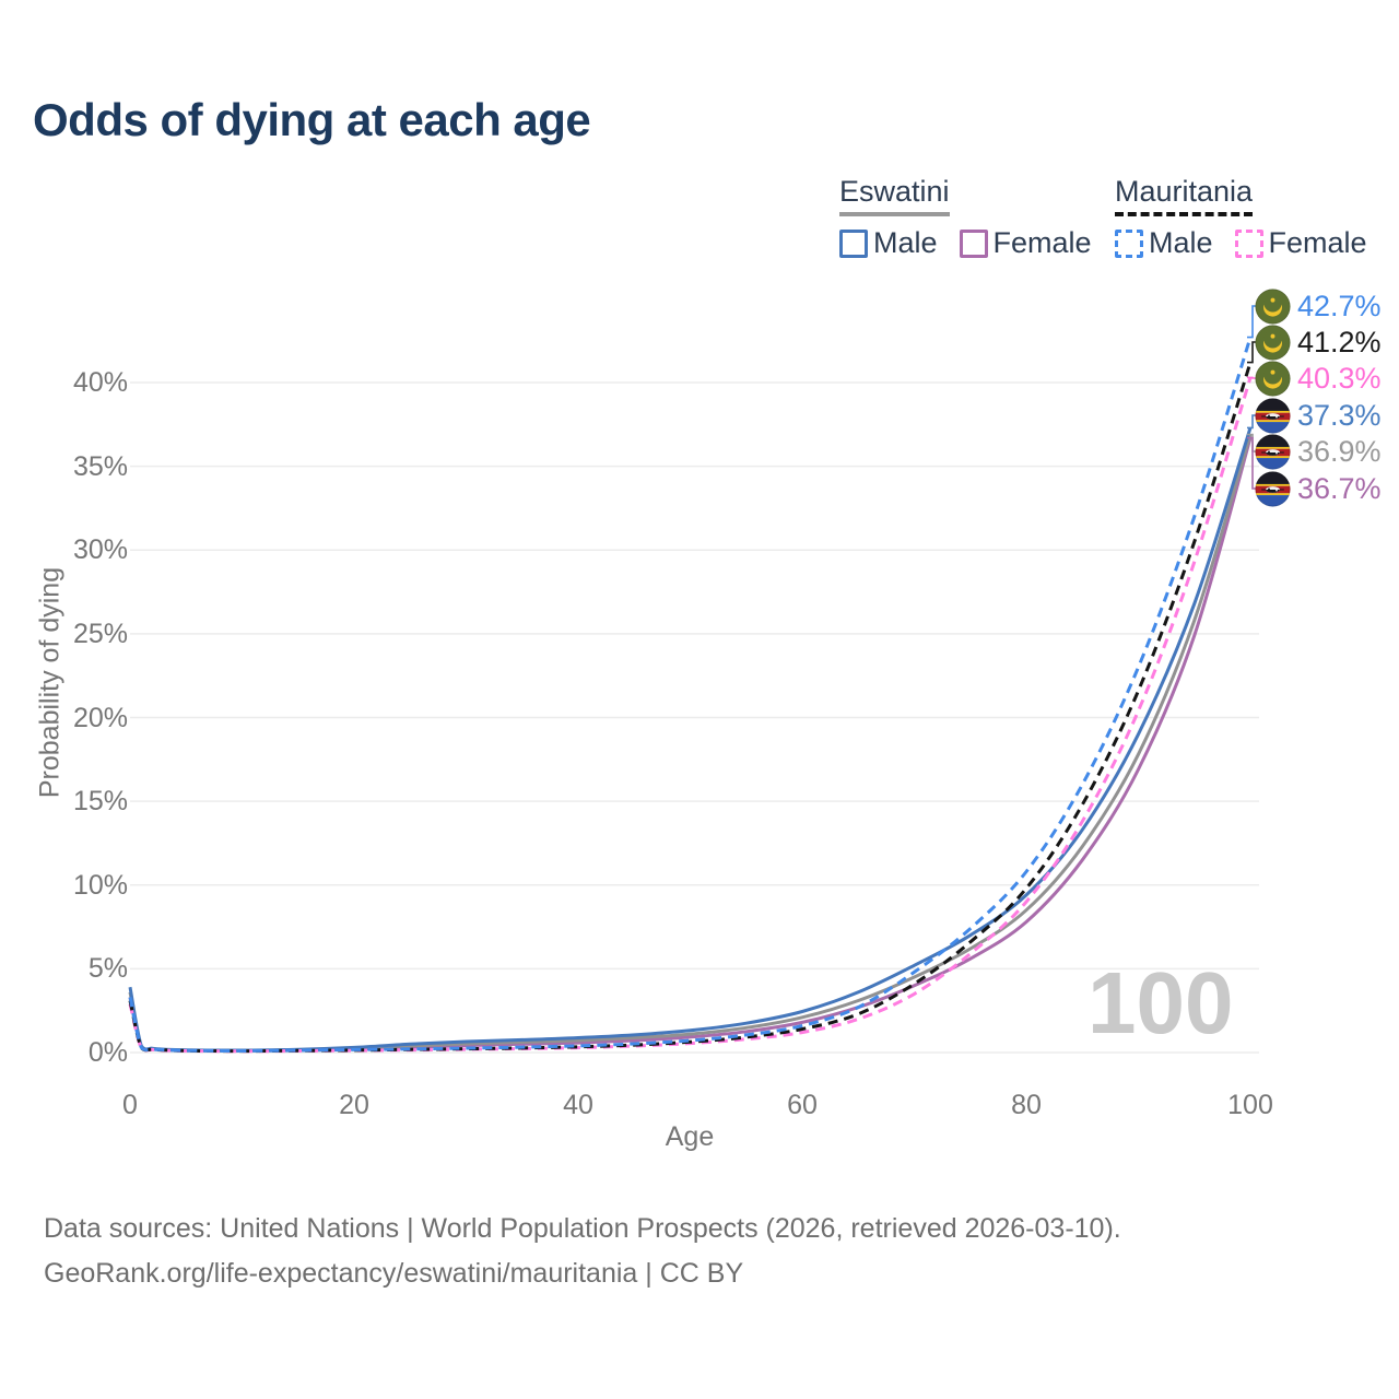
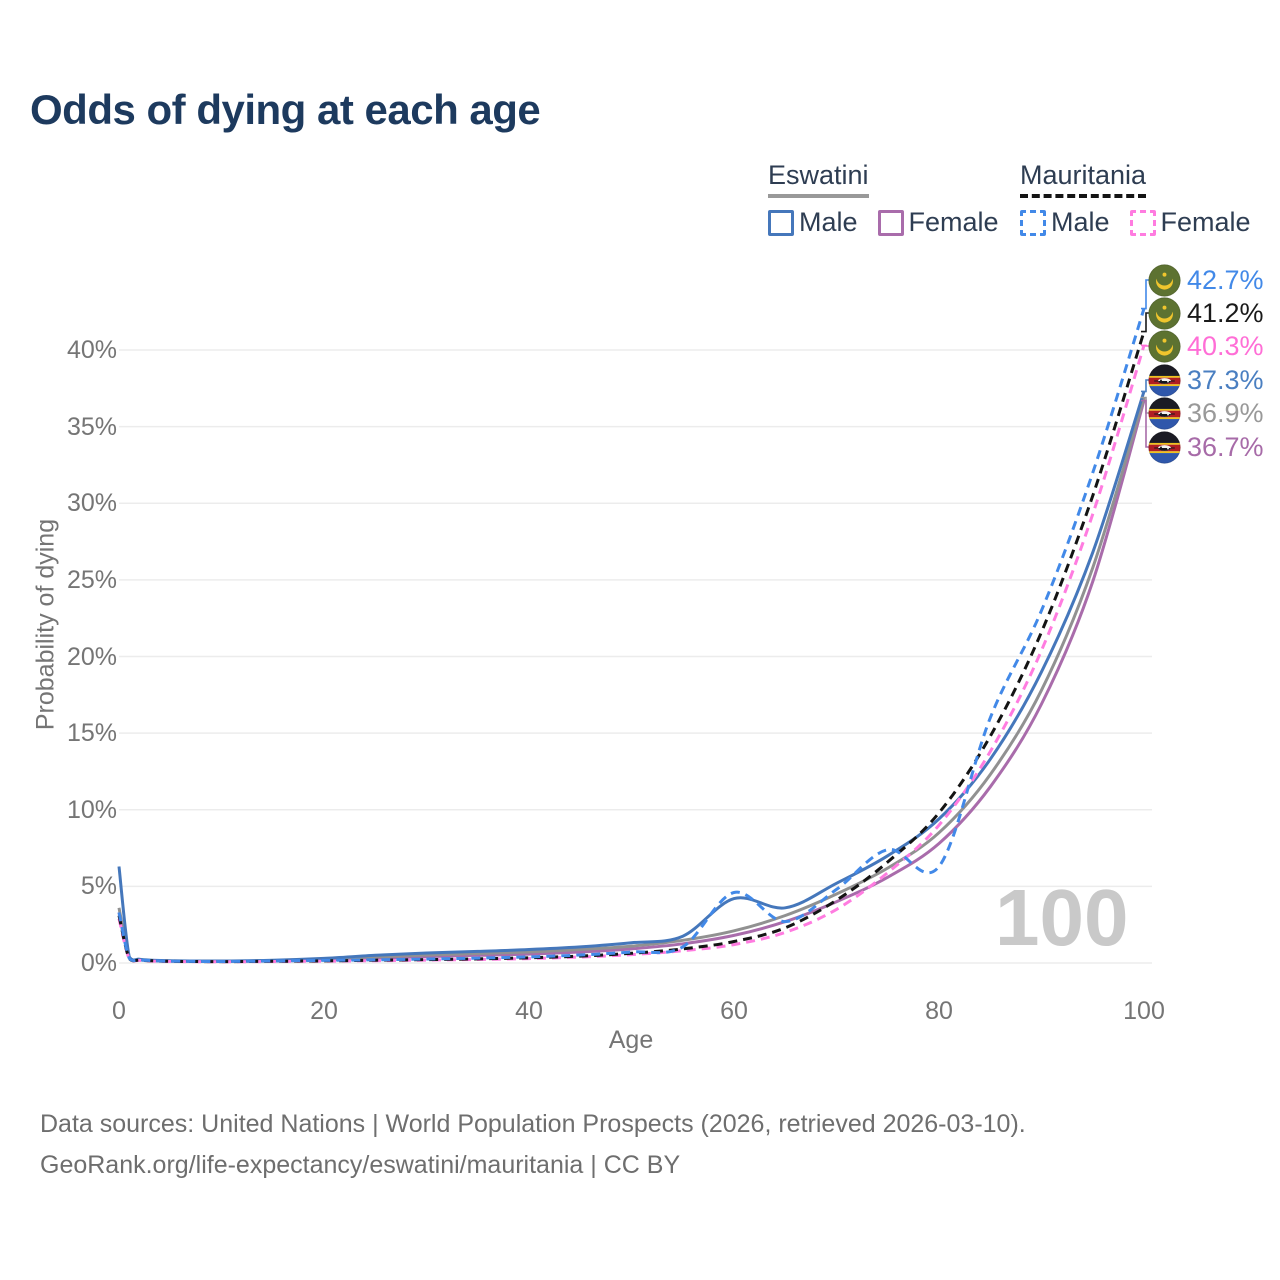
Eswatini Male/0: 3.9% -> 6.3%
Mauritania Male/60: 1.6% -> 4.6%
Eswatini Male/60: 2.5% -> 4.2%
Mauritania Male/80: 10.8% -> 6.3%
